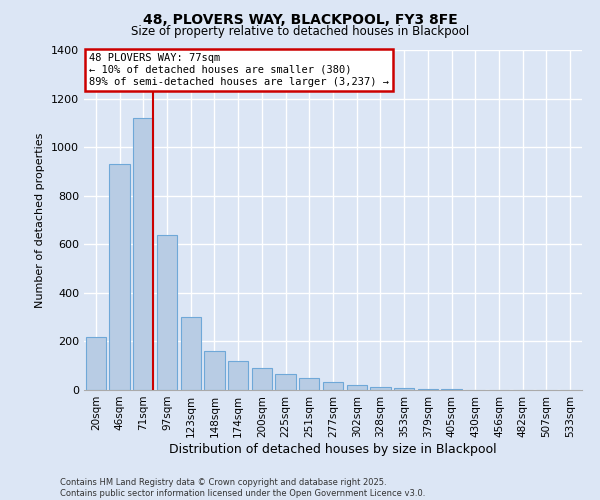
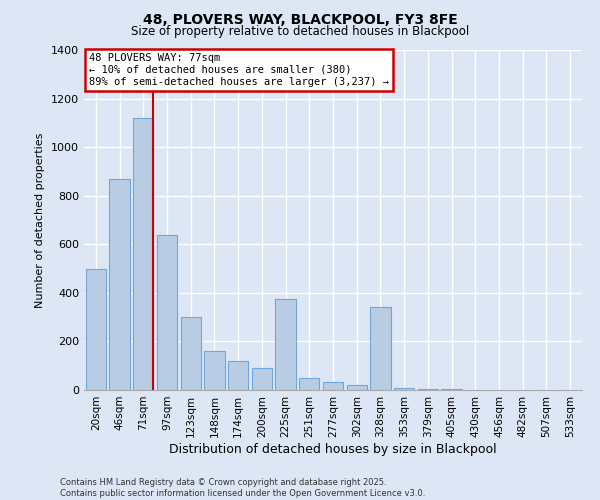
20sqm: 220 -> 500
46sqm: 930 -> 870
225sqm: 65 -> 375
328sqm: 12 -> 340
